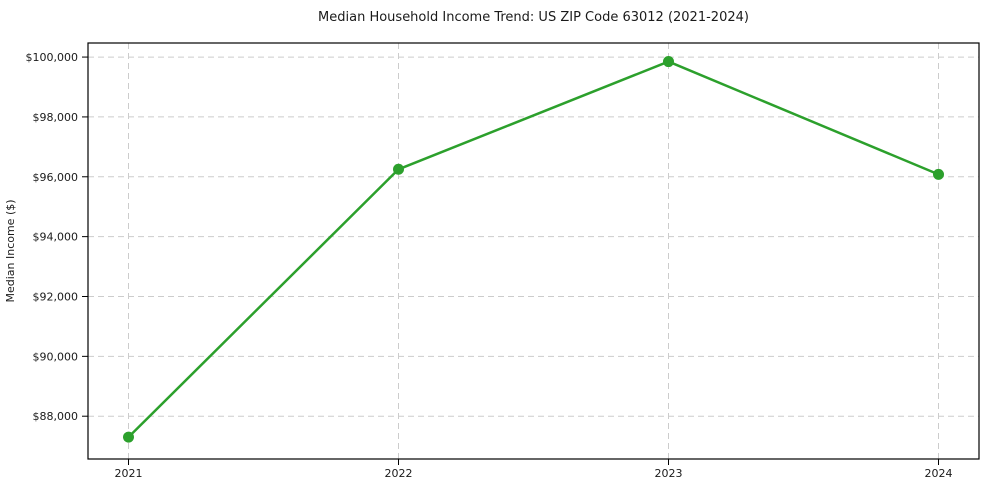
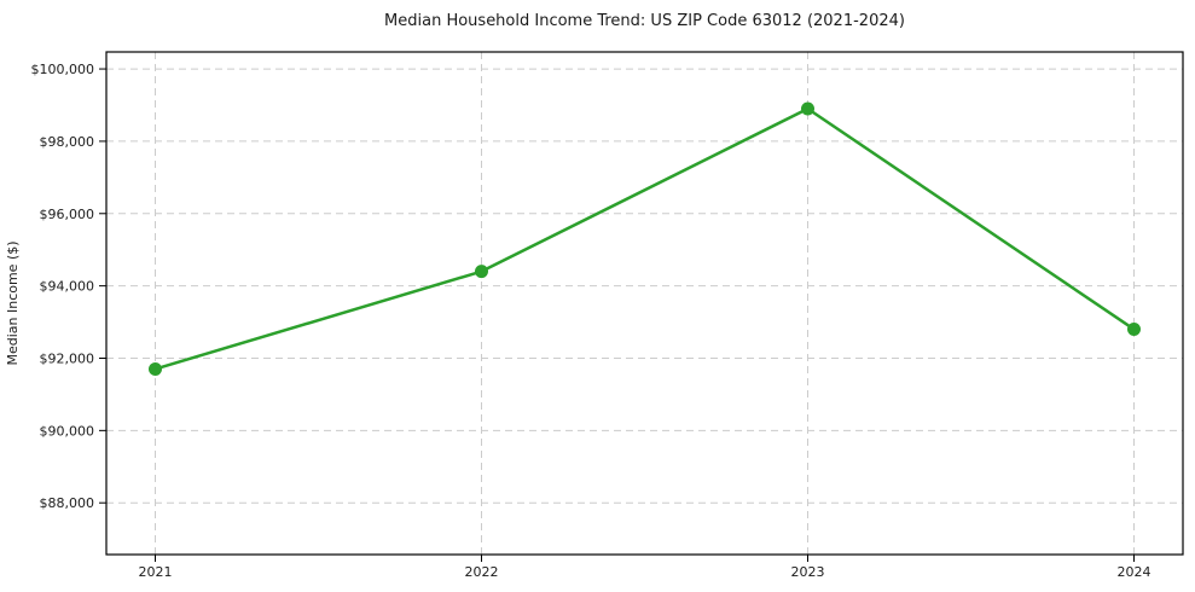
2021: $87300 -> $91700
2022: $96200 -> $94400
2023: $99800 -> $98900
2024: $96100 -> $92800
